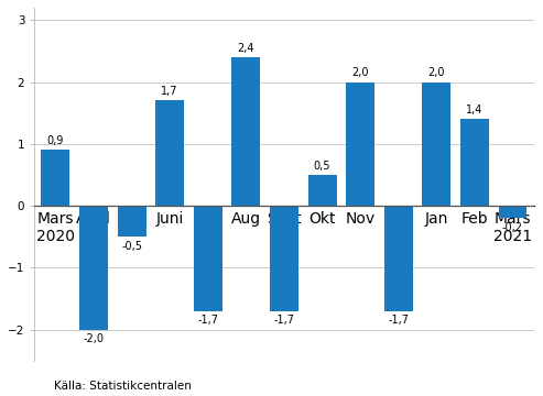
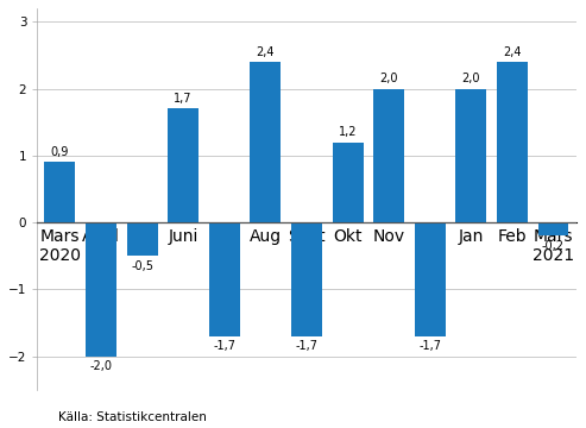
Okt: 0,5 -> 1,2
Feb: 1,4 -> 2,4
